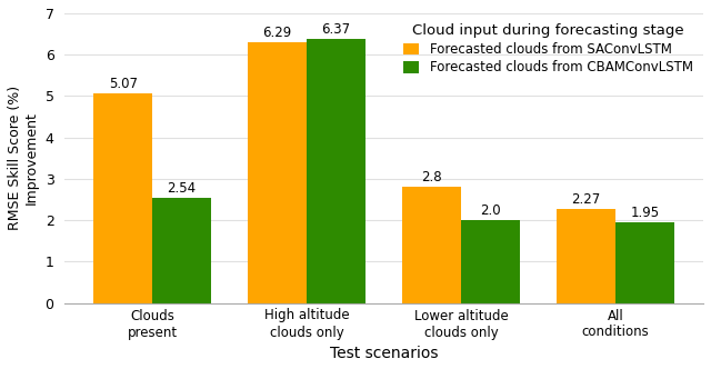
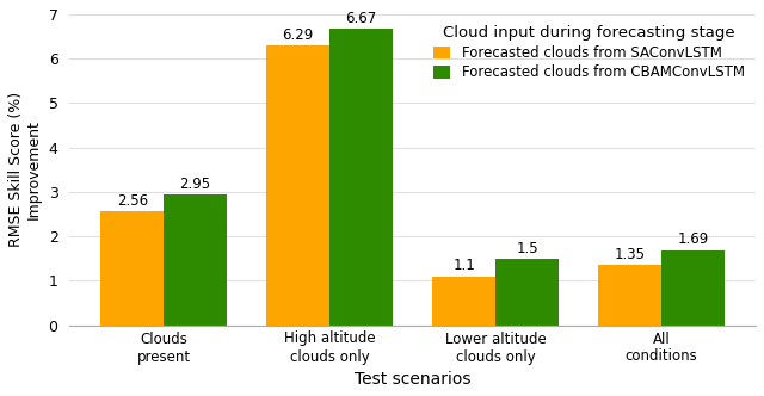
Forecasted clouds from SAConvLSTM/Clouds present: 5.07 -> 2.56
Forecasted clouds from CBAMConvLSTM/Clouds present: 2.54 -> 2.95
Forecasted clouds from CBAMConvLSTM/High altitude clouds only: 6.37 -> 6.67
Forecasted clouds from SAConvLSTM/Lower altitude clouds only: 2.8 -> 1.1
Forecasted clouds from CBAMConvLSTM/Lower altitude clouds only: 2.0 -> 1.5
Forecasted clouds from SAConvLSTM/All conditions: 2.27 -> 1.35
Forecasted clouds from CBAMConvLSTM/All conditions: 1.95 -> 1.69
